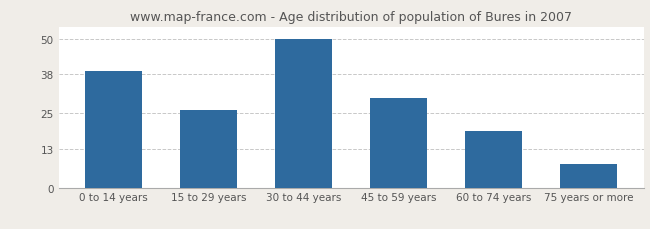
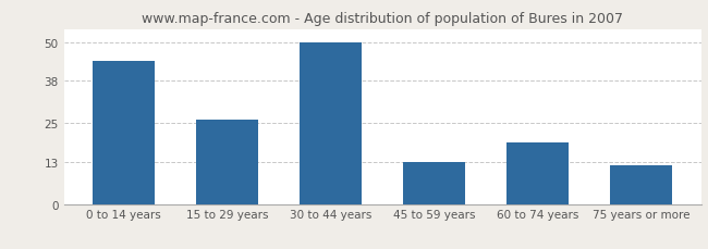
0 to 14 years: 39 -> 44
45 to 59 years: 30 -> 13
75 years or more: 8 -> 12
